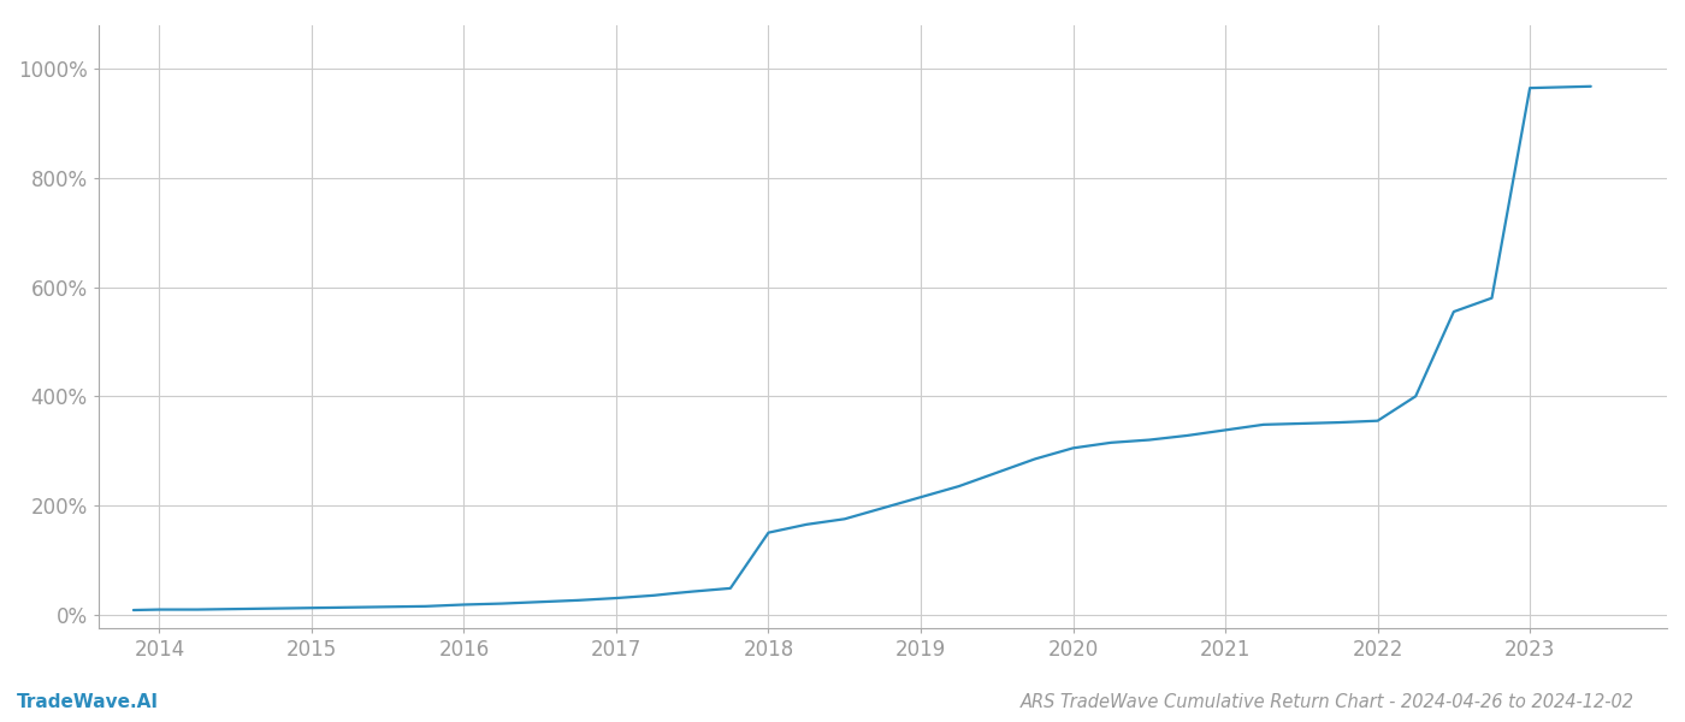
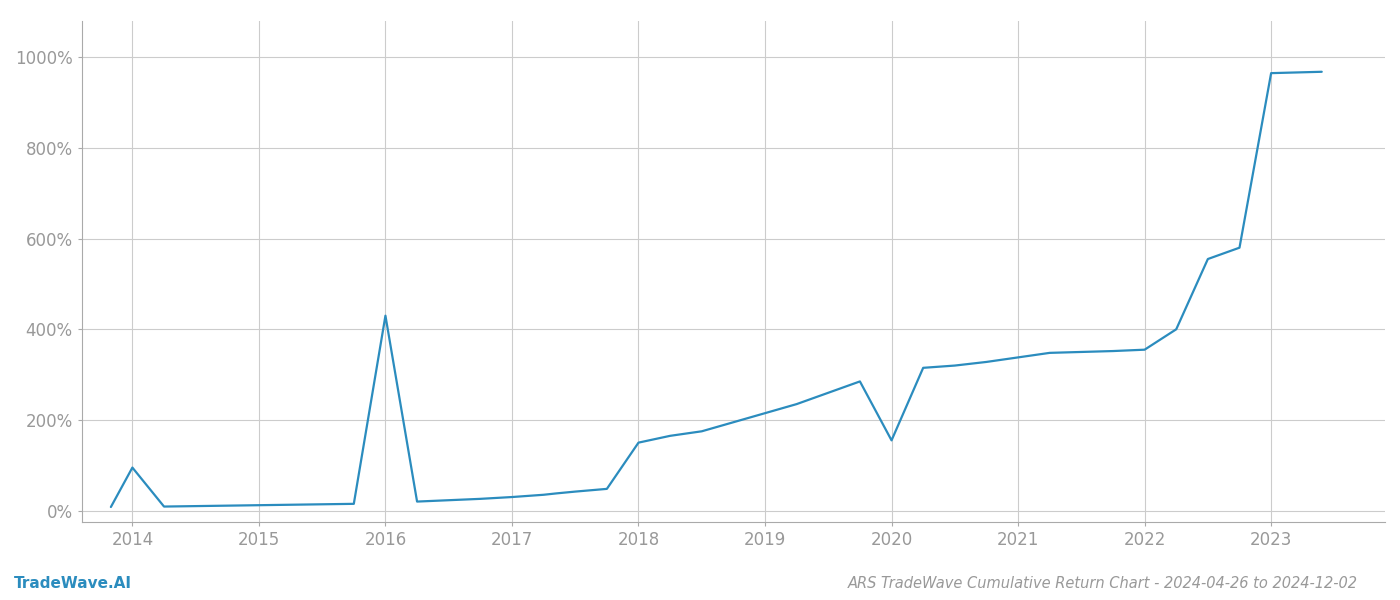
2014: 9% -> 95%
2016: 18% -> 430%
2020: 305% -> 155%
